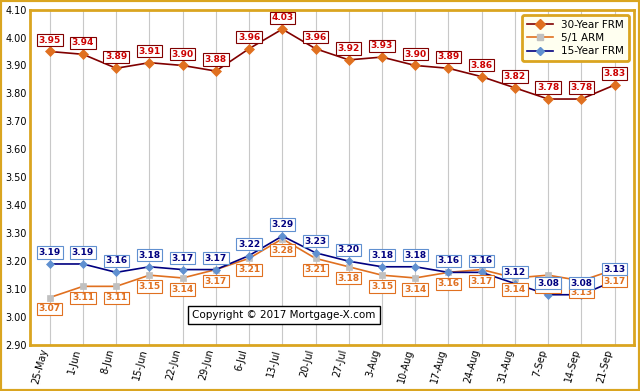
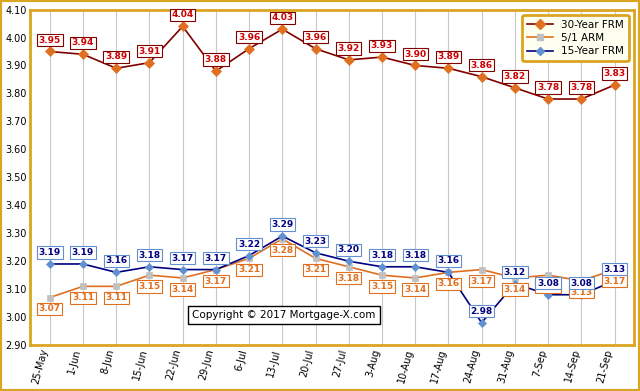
30-Year FRM/22-Jun: 3.90 -> 4.04
15-Year FRM/24-Aug: 3.16 -> 2.98
